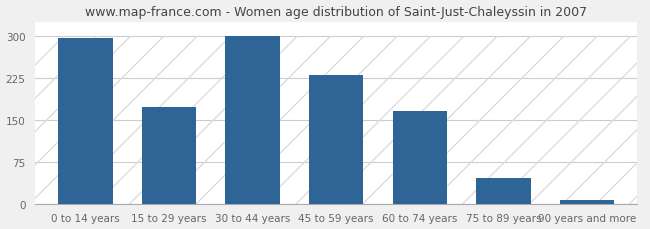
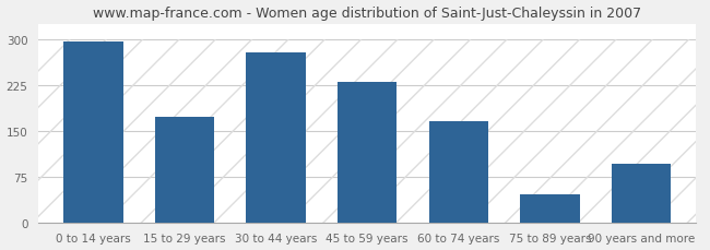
30 to 44 years: 300 -> 278
90 years and more: 7 -> 96
